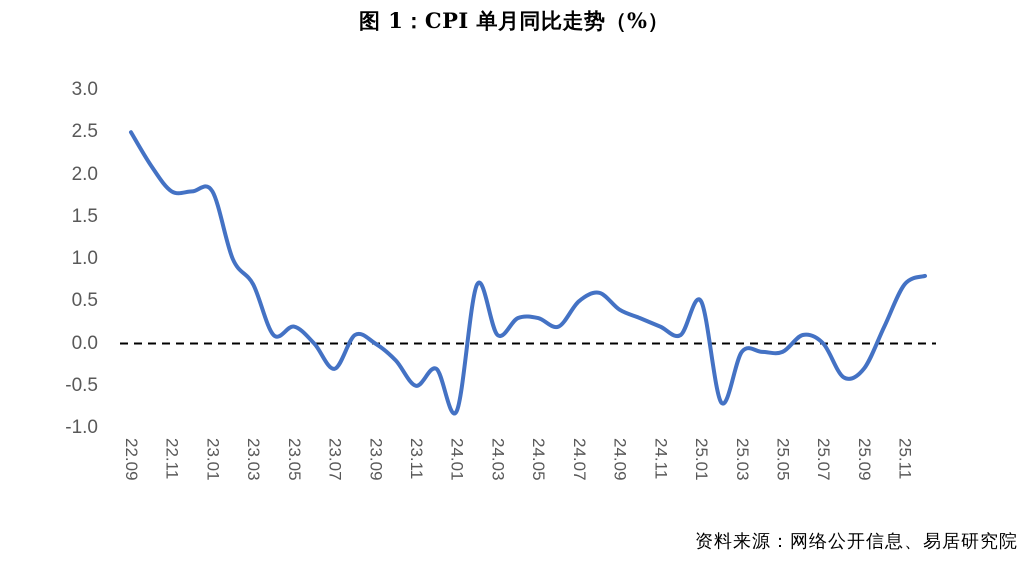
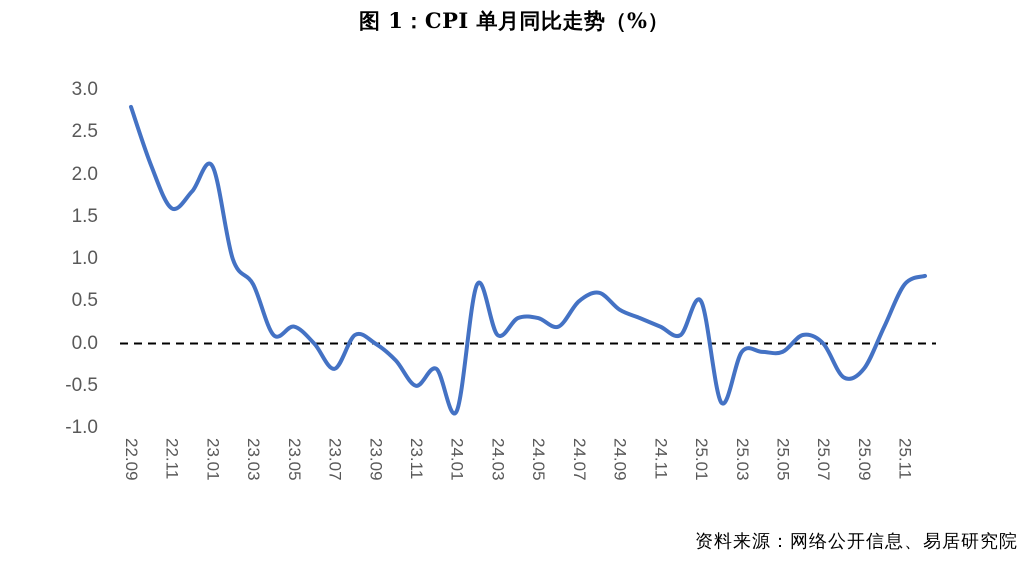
22.09: 2.5 -> 2.8
22.11: 1.8 -> 1.6
23.01: 1.8 -> 2.1
